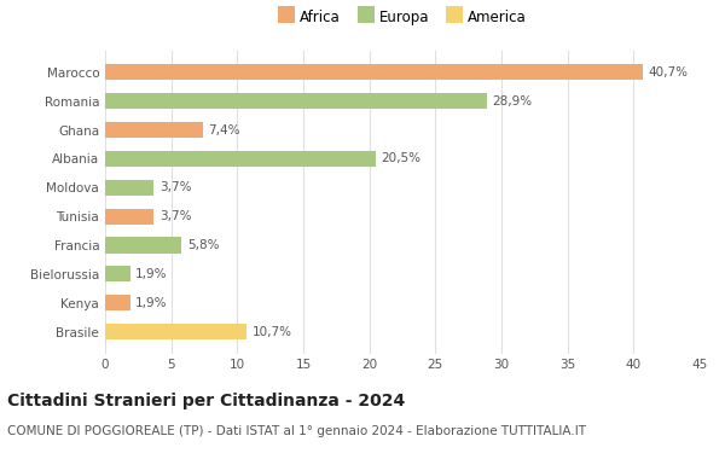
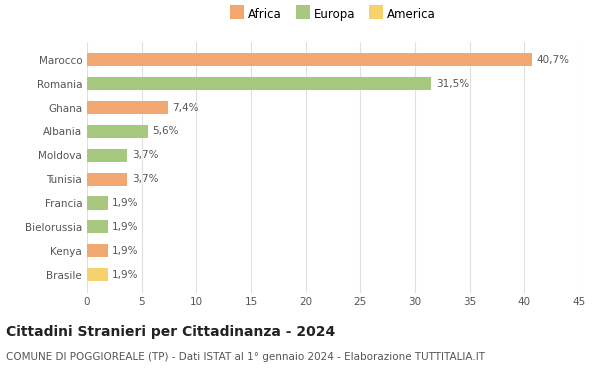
Romania: 28,9% -> 31,5%
Albania: 20,5% -> 5,6%
Francia: 5,8% -> 1,9%
Brasile: 10,7% -> 1,9%
